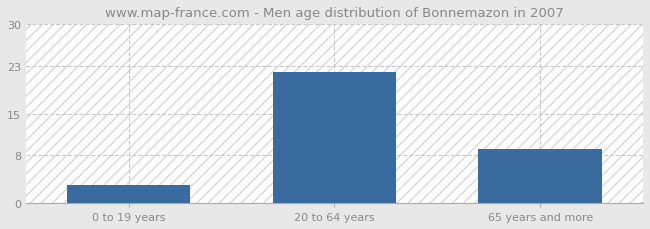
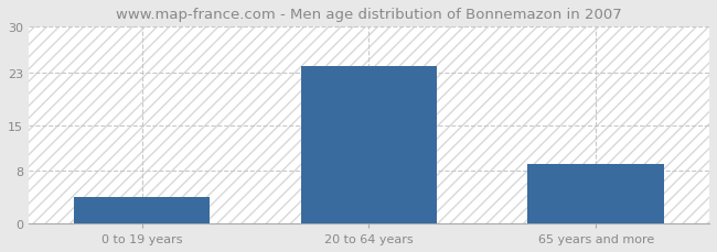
0 to 19 years: 3 -> 4
20 to 64 years: 22 -> 24
